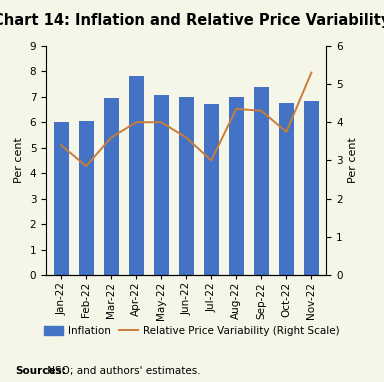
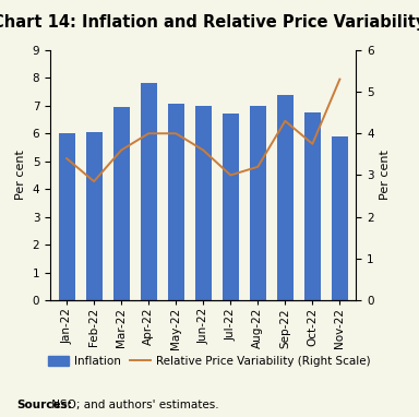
Relative Price Variability (Right Scale)/Aug-22: 4.35 -> 3.20
Inflation/Nov-22: 6.85 -> 5.90
